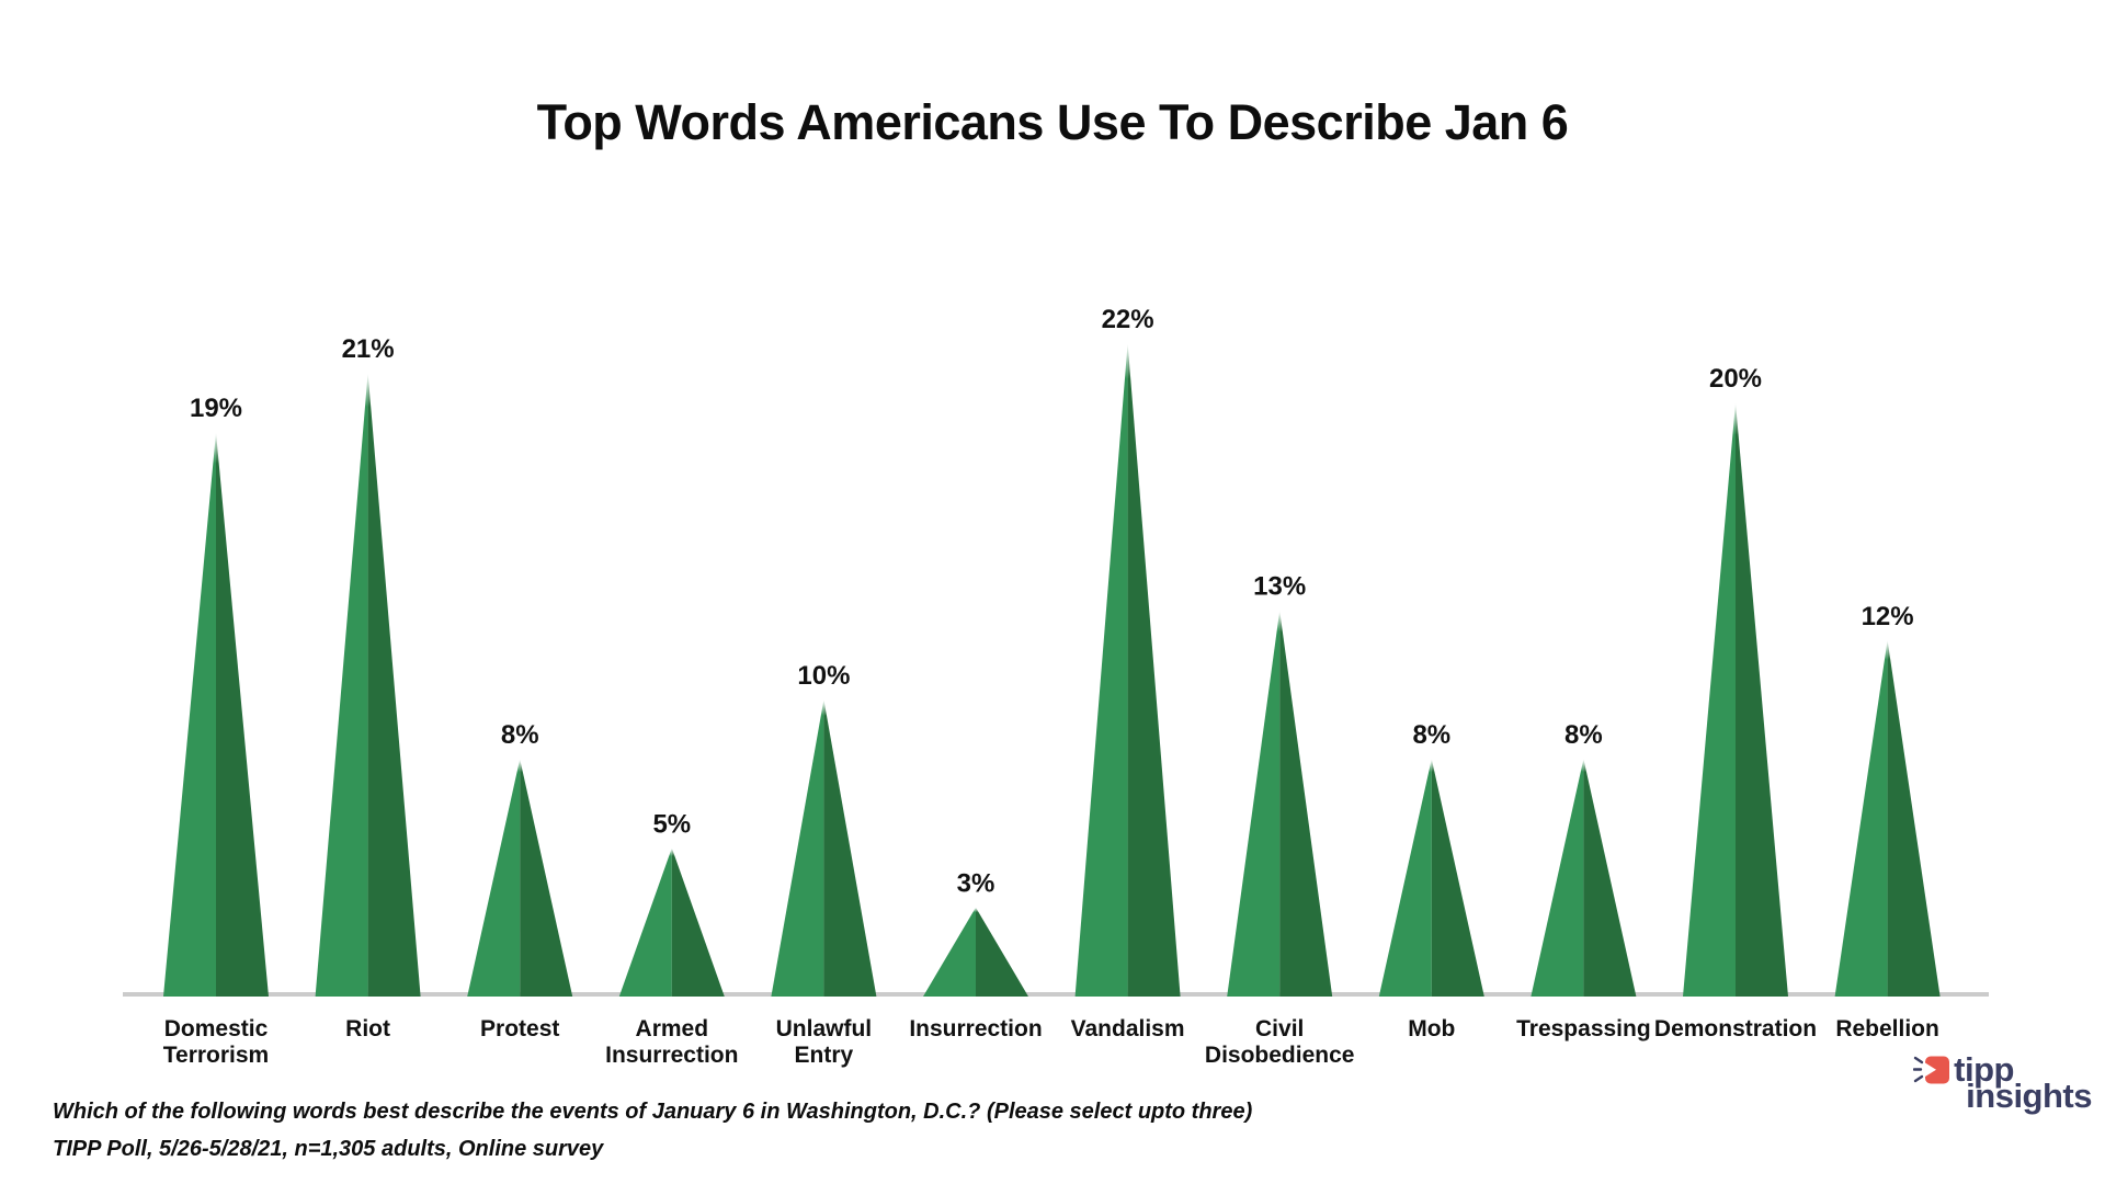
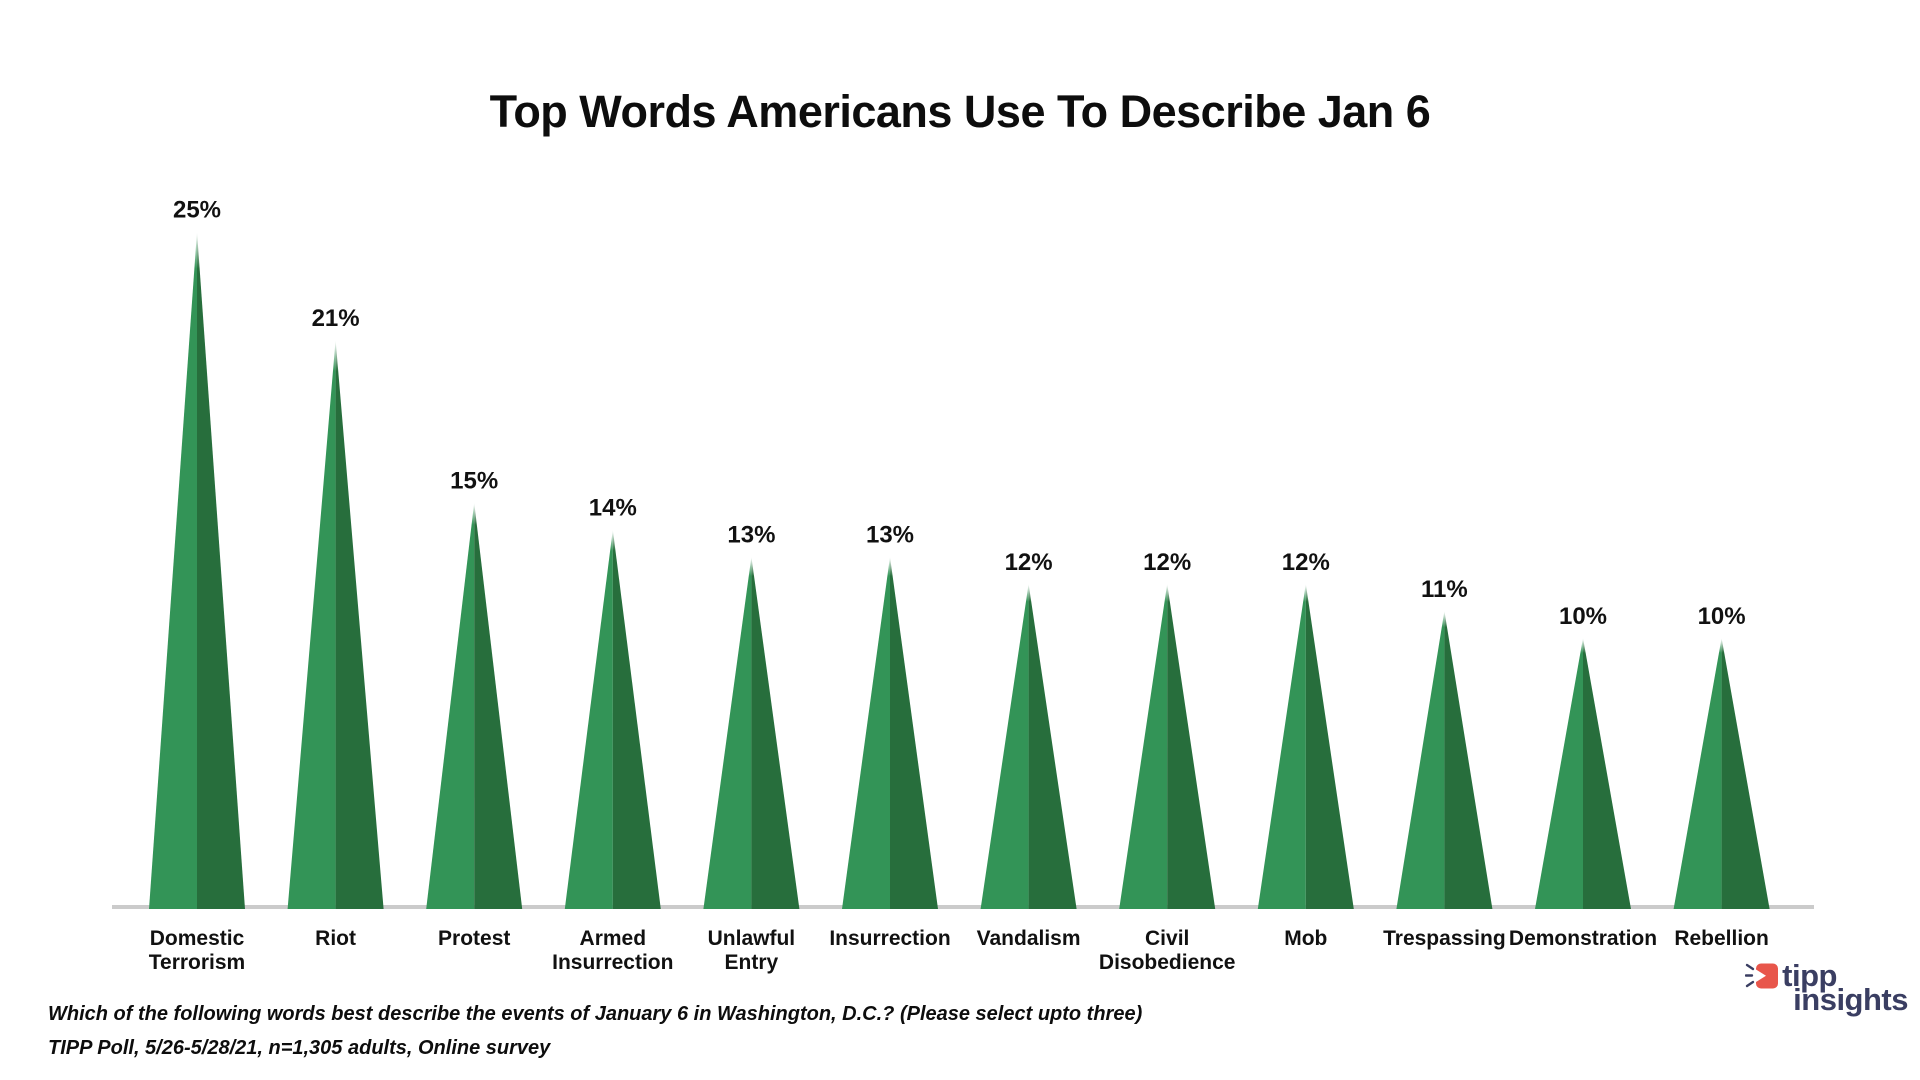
Domestic Terrorism: 19% -> 25%
Protest: 8% -> 15%
Armed Insurrection: 5% -> 14%
Unlawful Entry: 10% -> 13%
Insurrection: 3% -> 13%
Vandalism: 22% -> 12%
Civil Disobedience: 13% -> 12%
Mob: 8% -> 12%
Trespassing: 8% -> 11%
Demonstration: 20% -> 10%
Rebellion: 12% -> 10%
